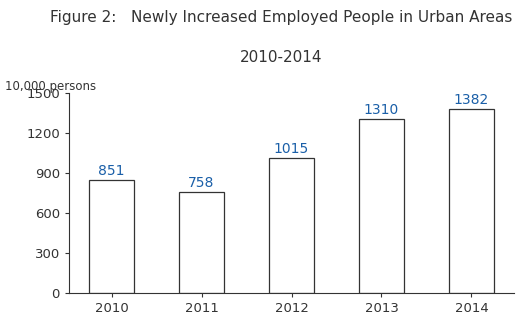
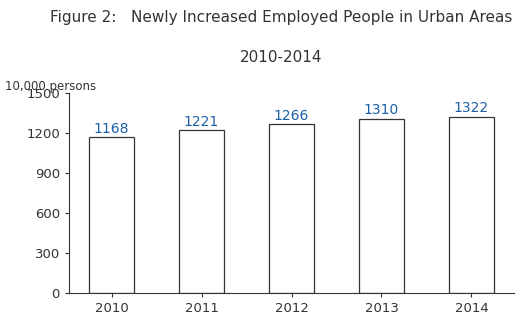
2010: 851 -> 1168
2011: 758 -> 1221
2012: 1015 -> 1266
2014: 1382 -> 1322
